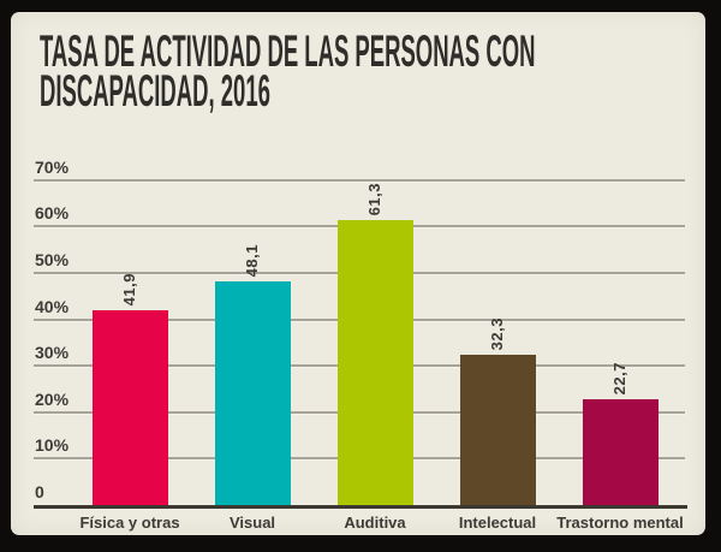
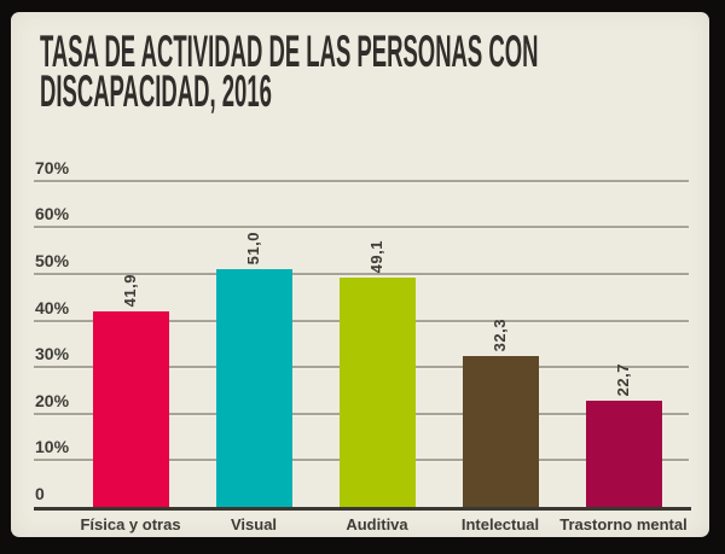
Visual: 48,1 -> 51,0
Auditiva: 61,3 -> 49,1
